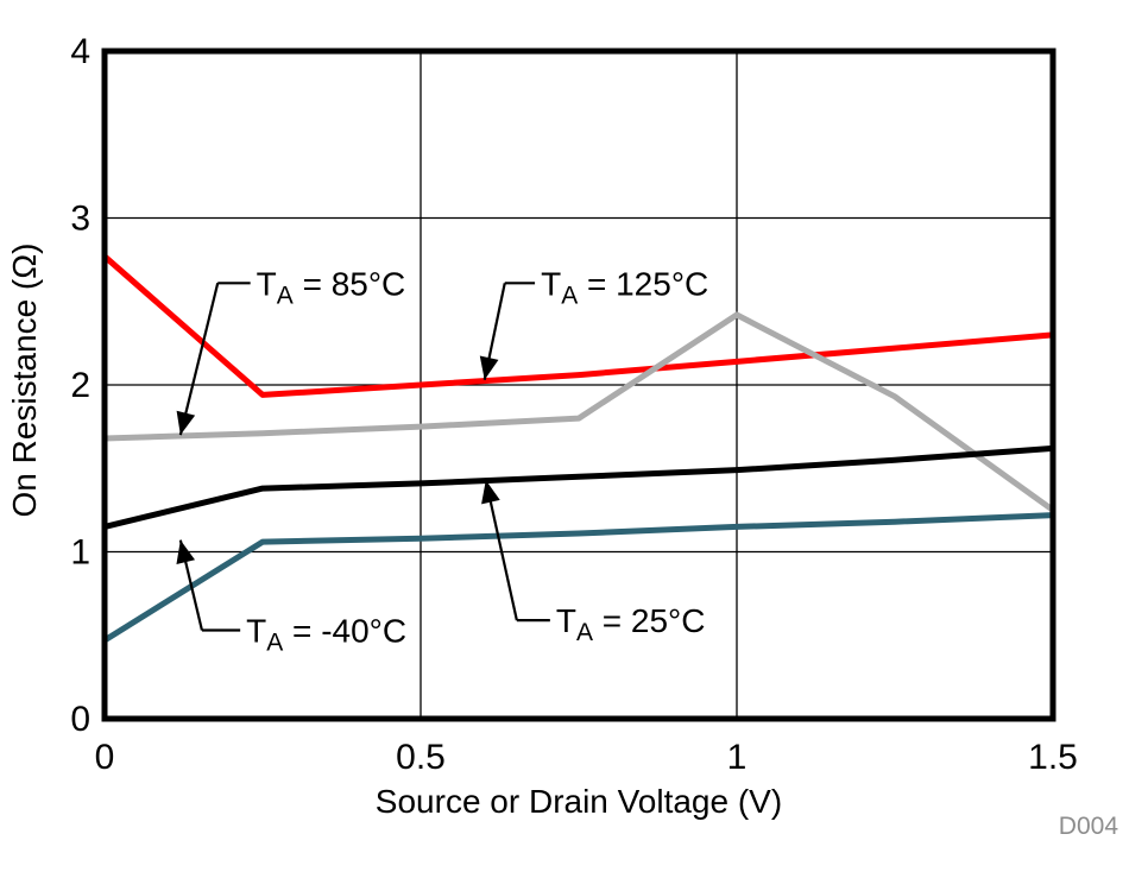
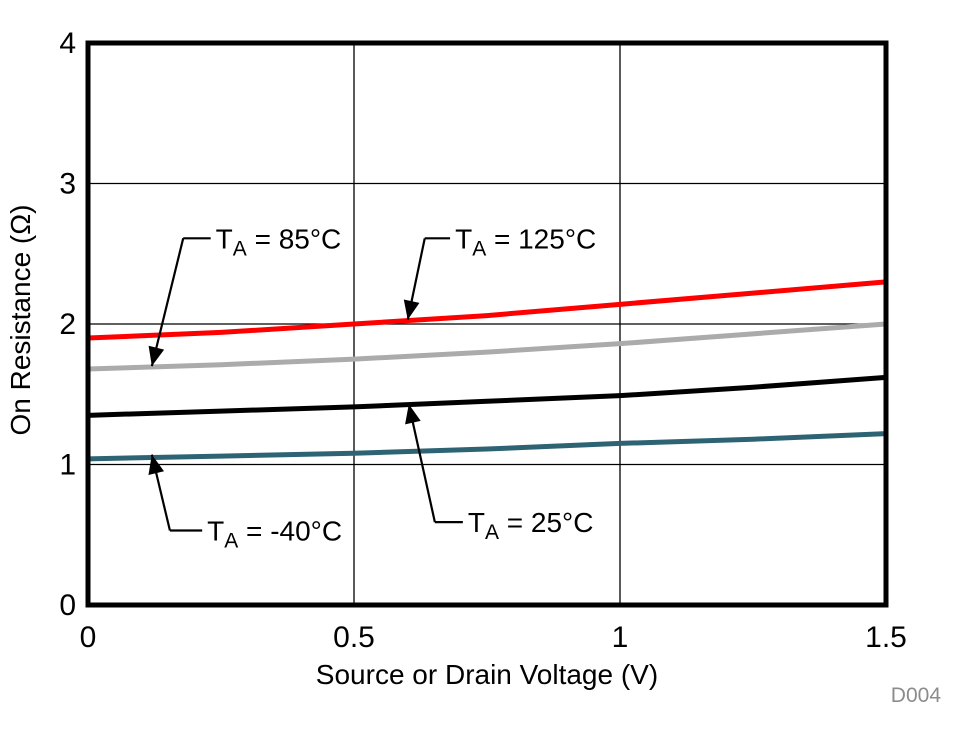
TA = 125°C/0: 2.77 -> 1.90
TA = 25°C/0: 1.15 -> 1.35
TA = -40°C/0: 0.47 -> 1.04
TA = 85°C/1: 2.42 -> 1.86
TA = 85°C/1.5: 1.25 -> 2.00
